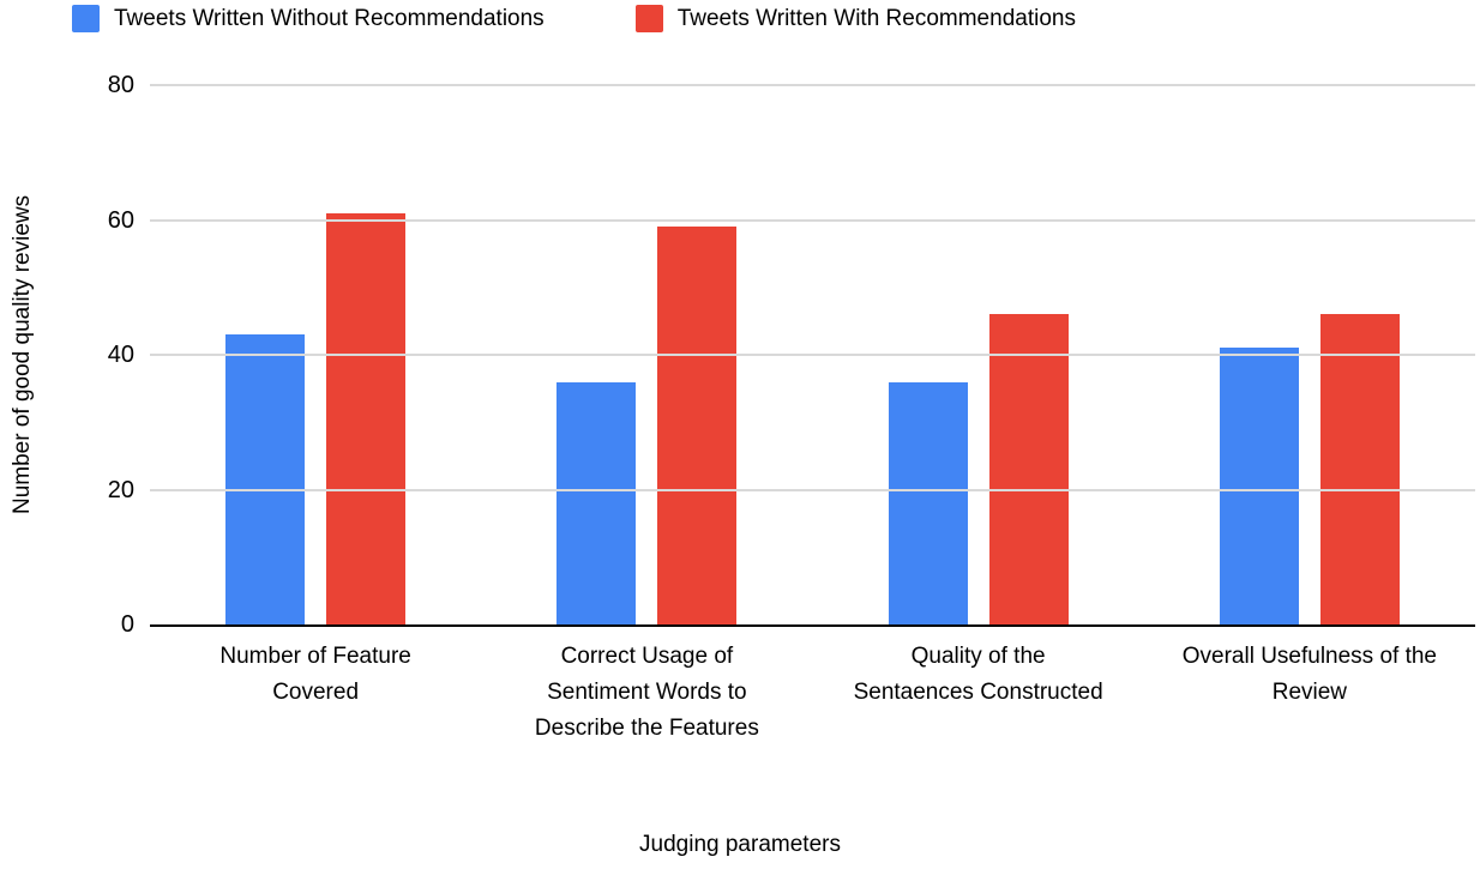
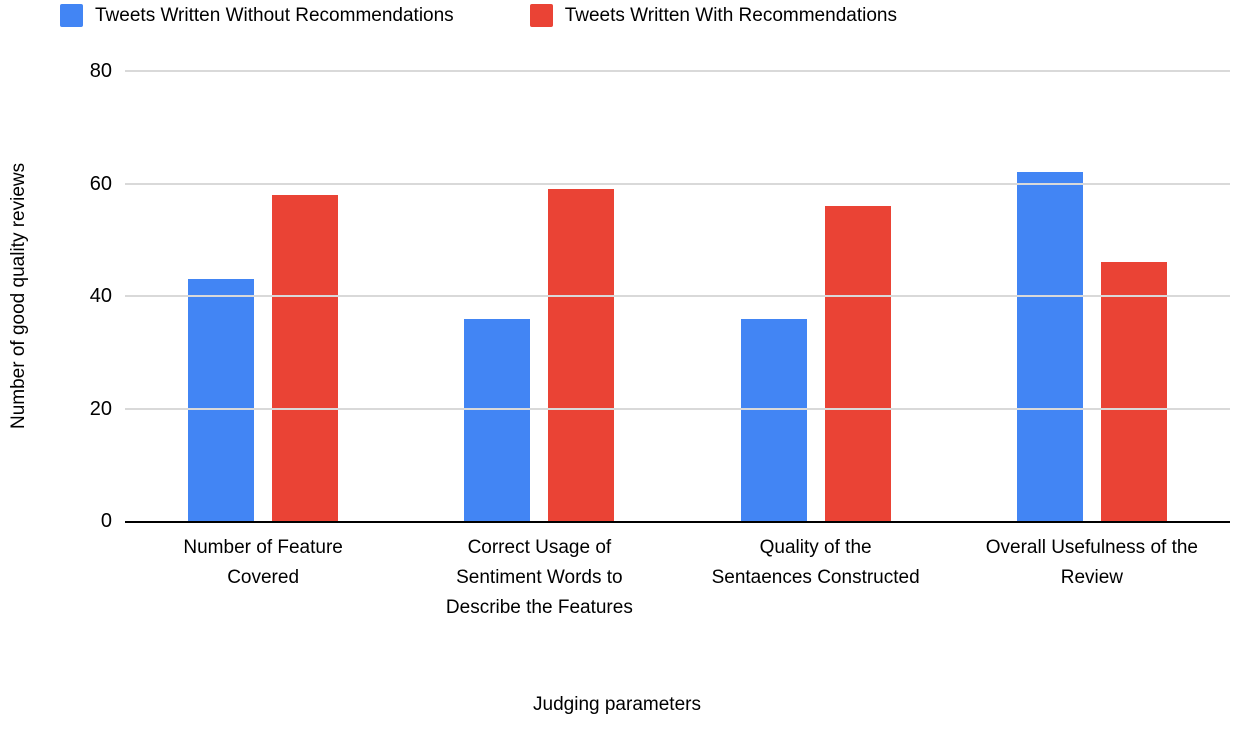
Tweets Written With Recommendations/Number of Feature Covered: 61 -> 58
Tweets Written With Recommendations/Quality of the Sentaences Constructed: 46 -> 56
Tweets Written Without Recommendations/Overall Usefulness of the Review: 41 -> 62
